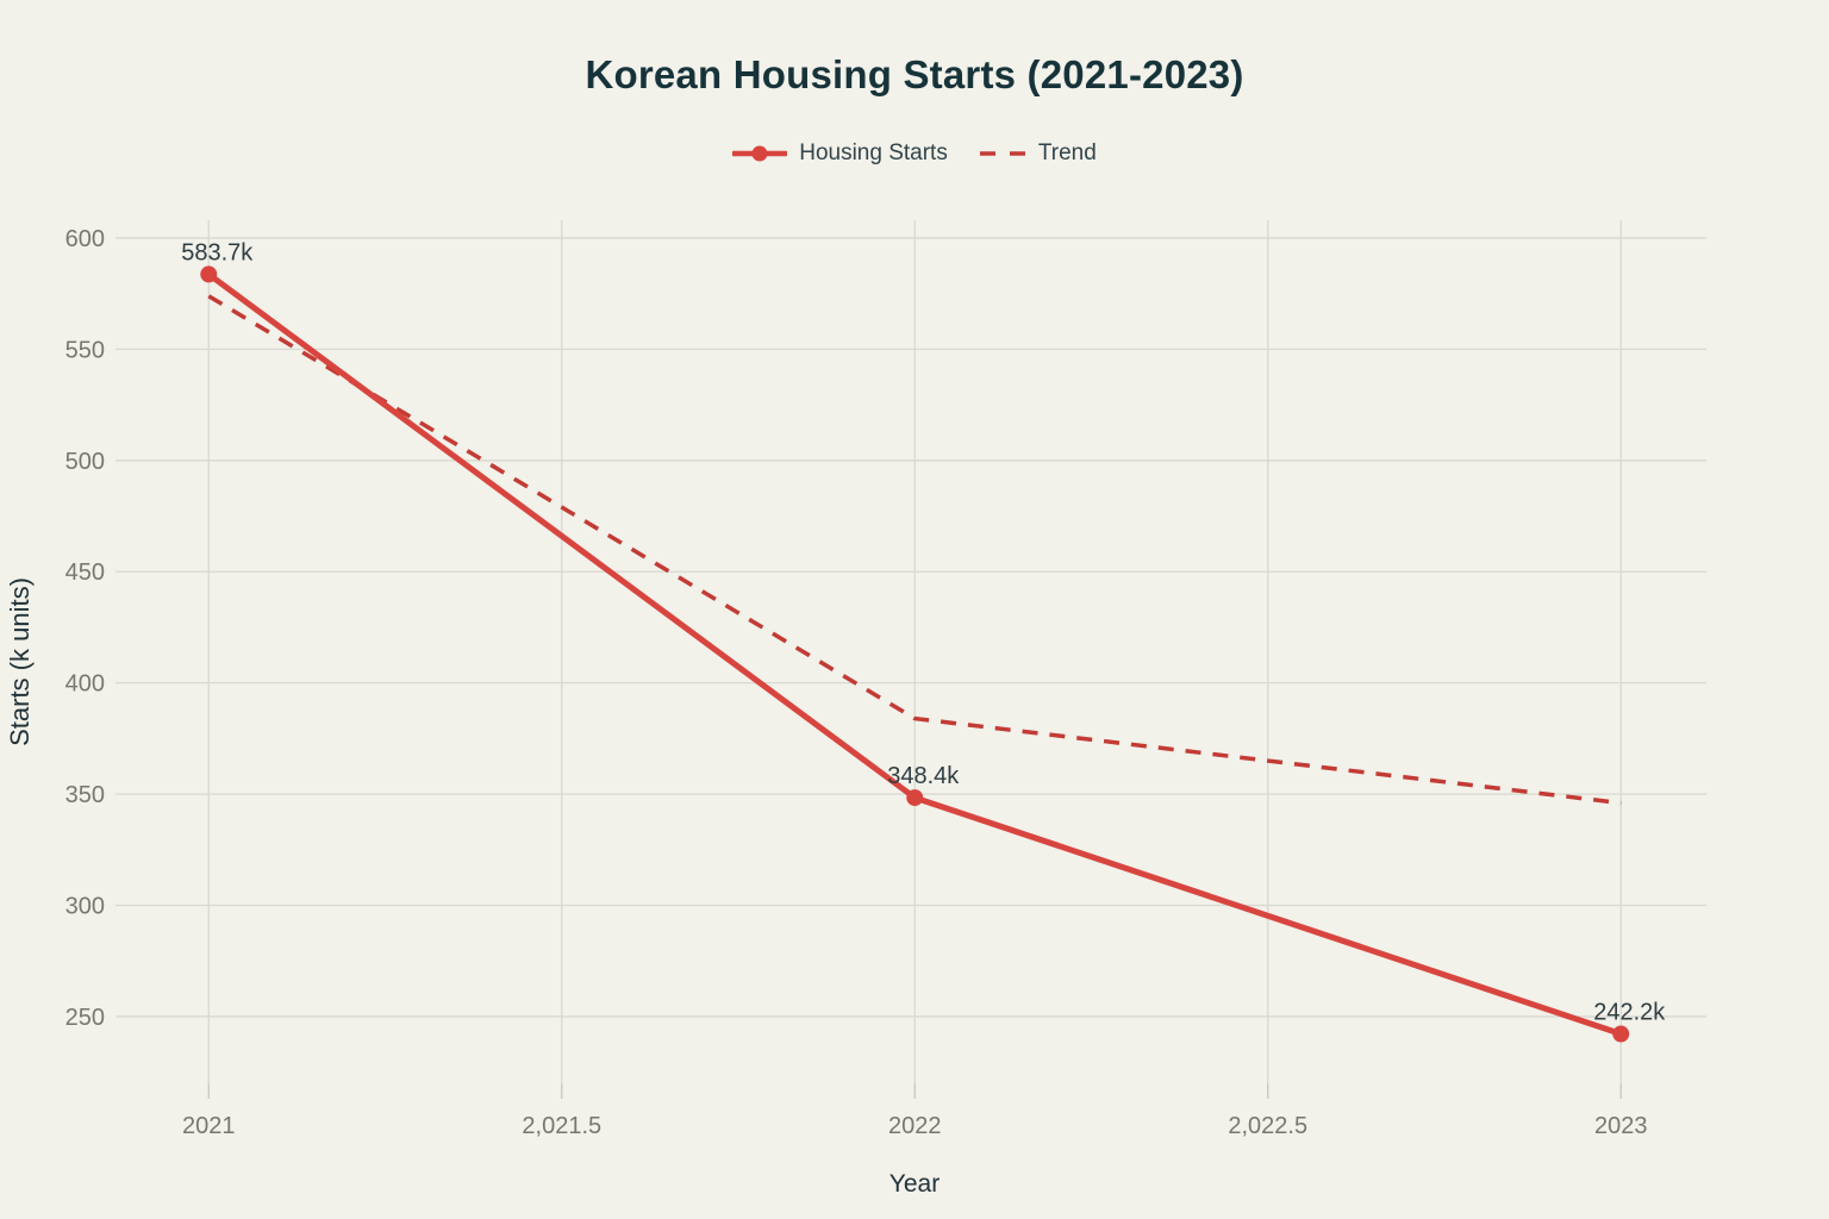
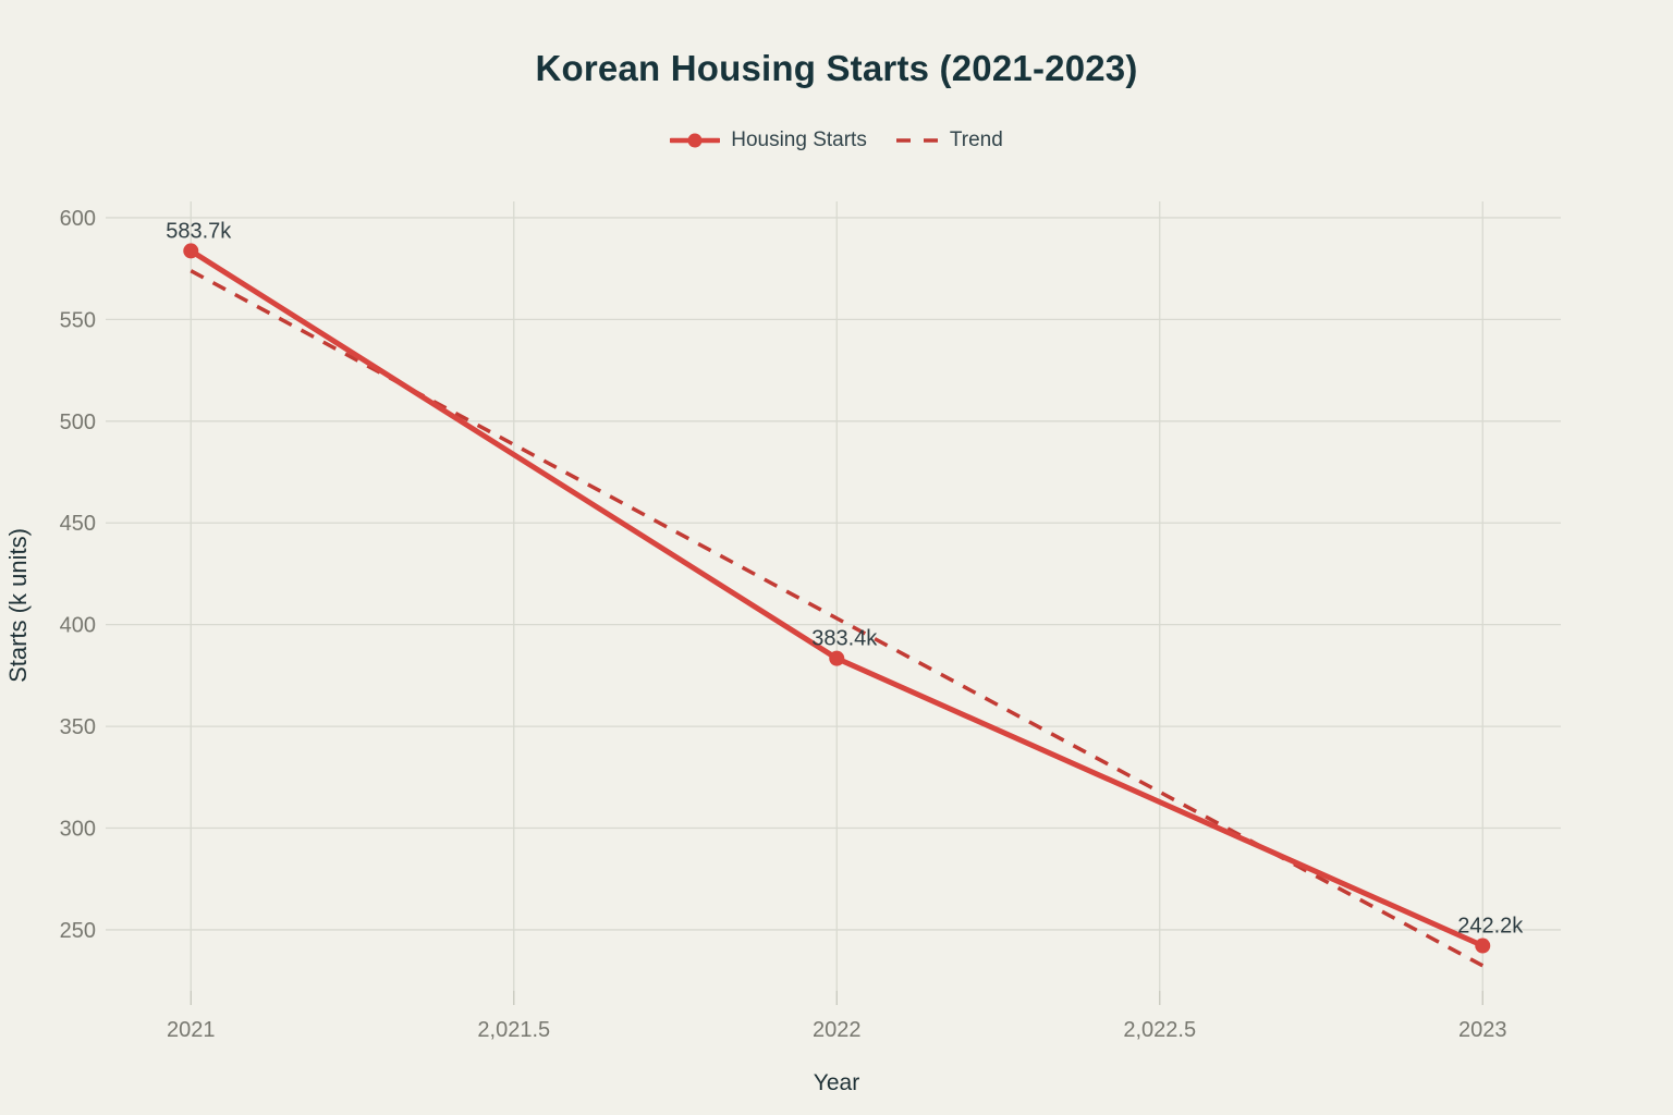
Housing Starts/2022: 348.4k -> 383.4k
Trend/2022: 384 -> 403
Trend/2023: 346 -> 232
